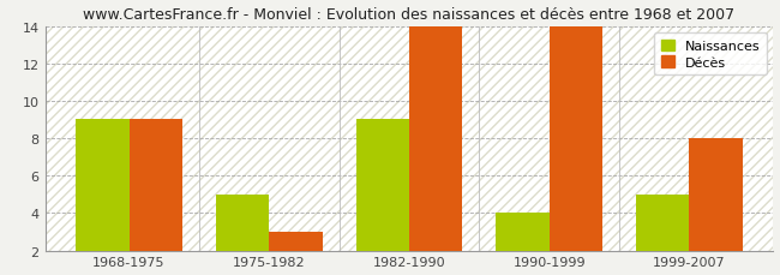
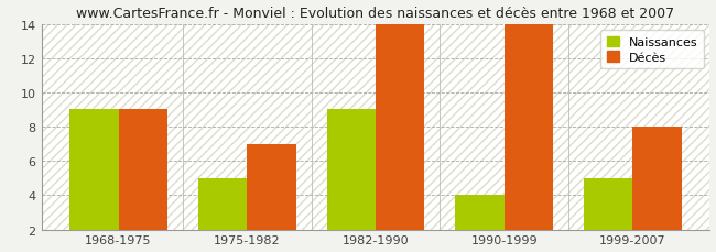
Décès/1975-1982: 3 -> 7
